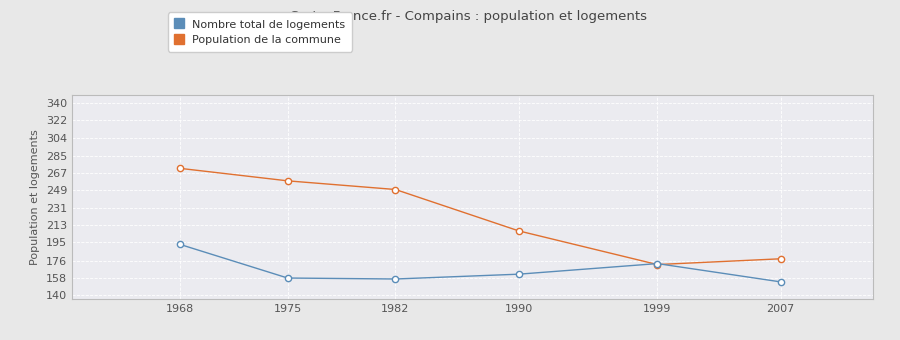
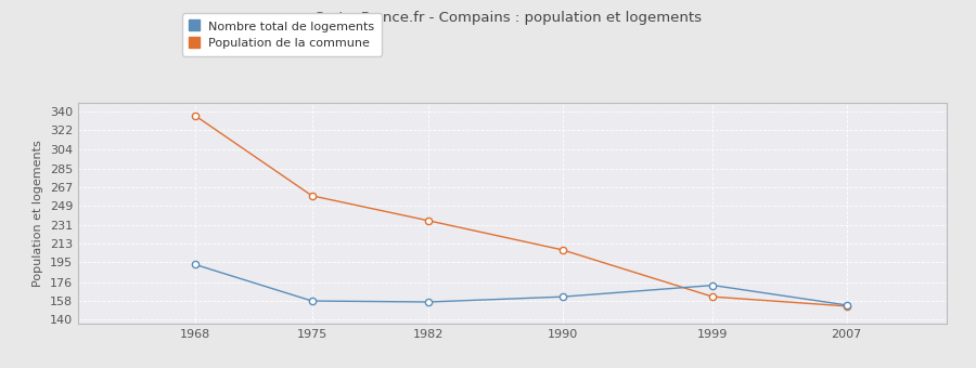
Population de la commune/1968: 272 -> 336
Population de la commune/1982: 250 -> 235
Population de la commune/1999: 172 -> 162
Population de la commune/2007: 178 -> 153
